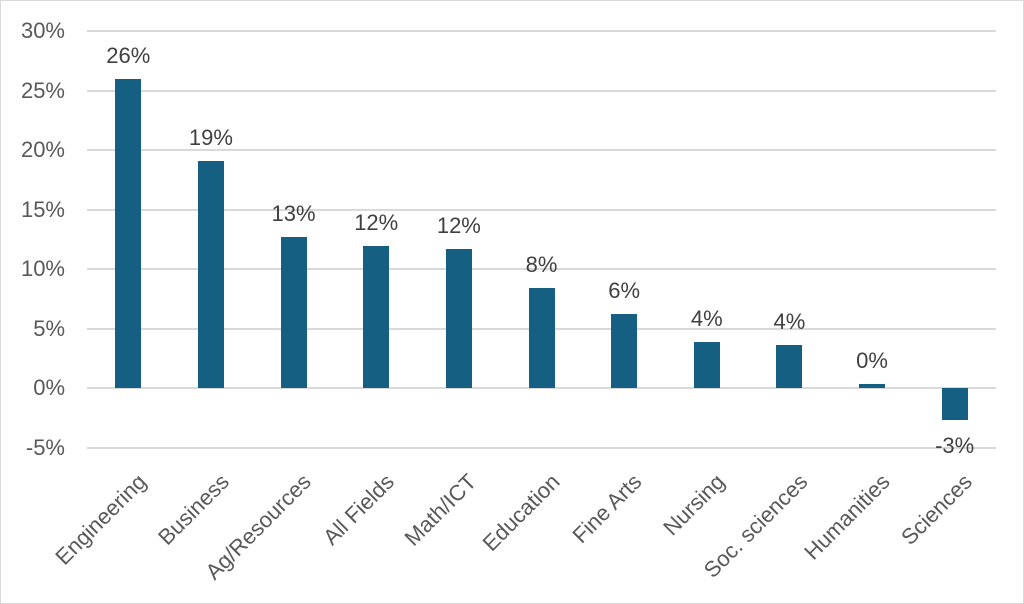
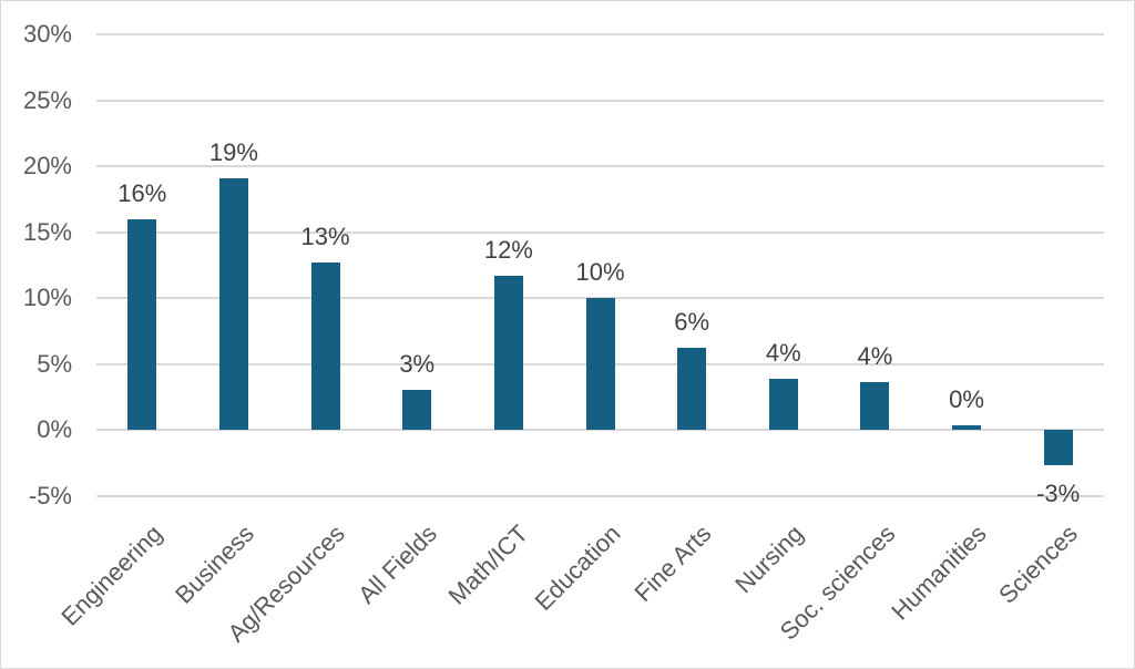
Engineering: 26% -> 16%
All Fields: 12% -> 3%
Education: 8% -> 10%
